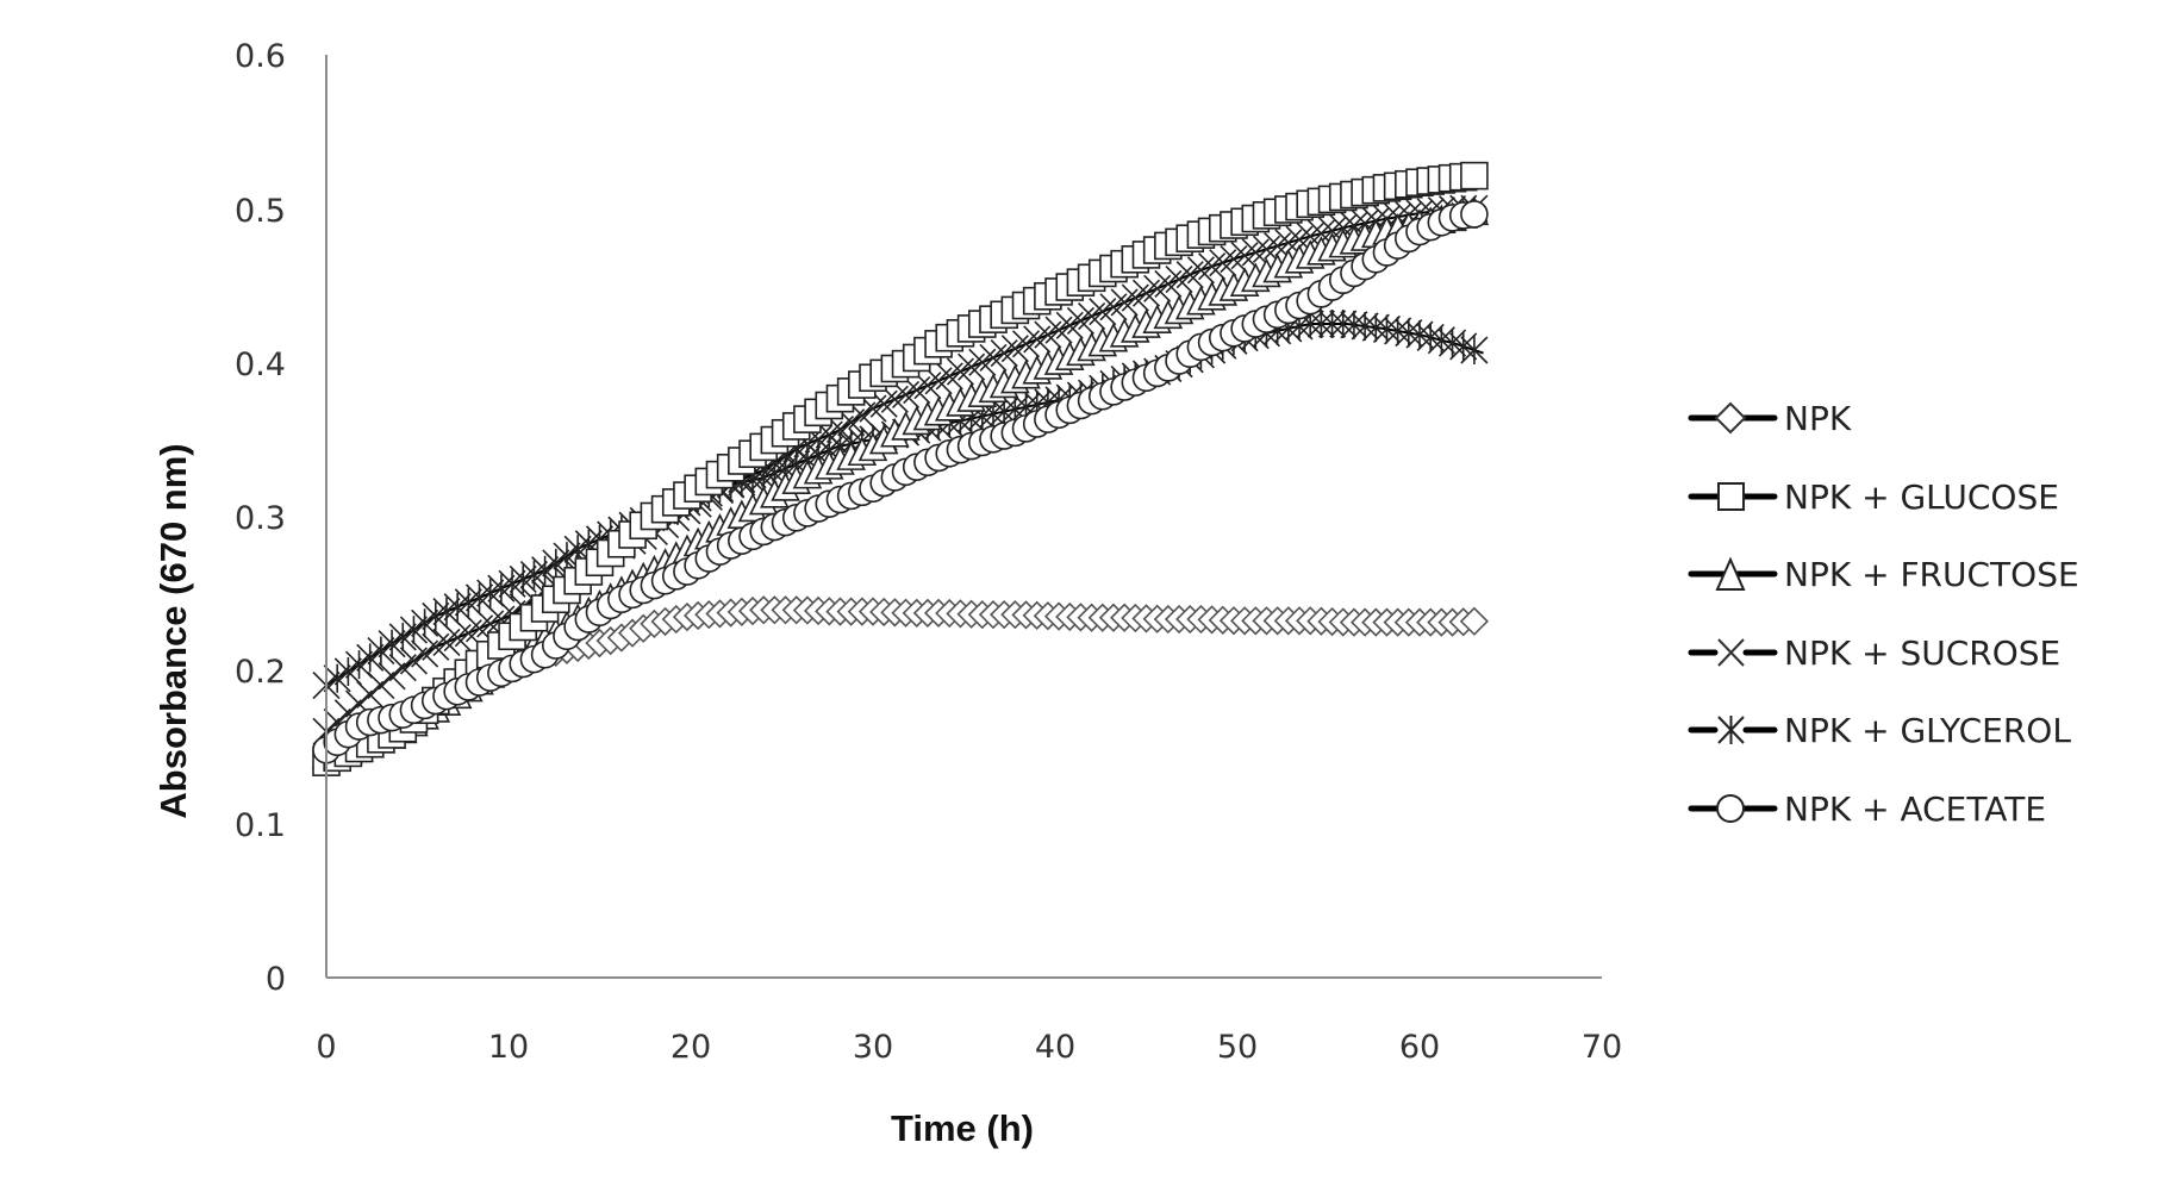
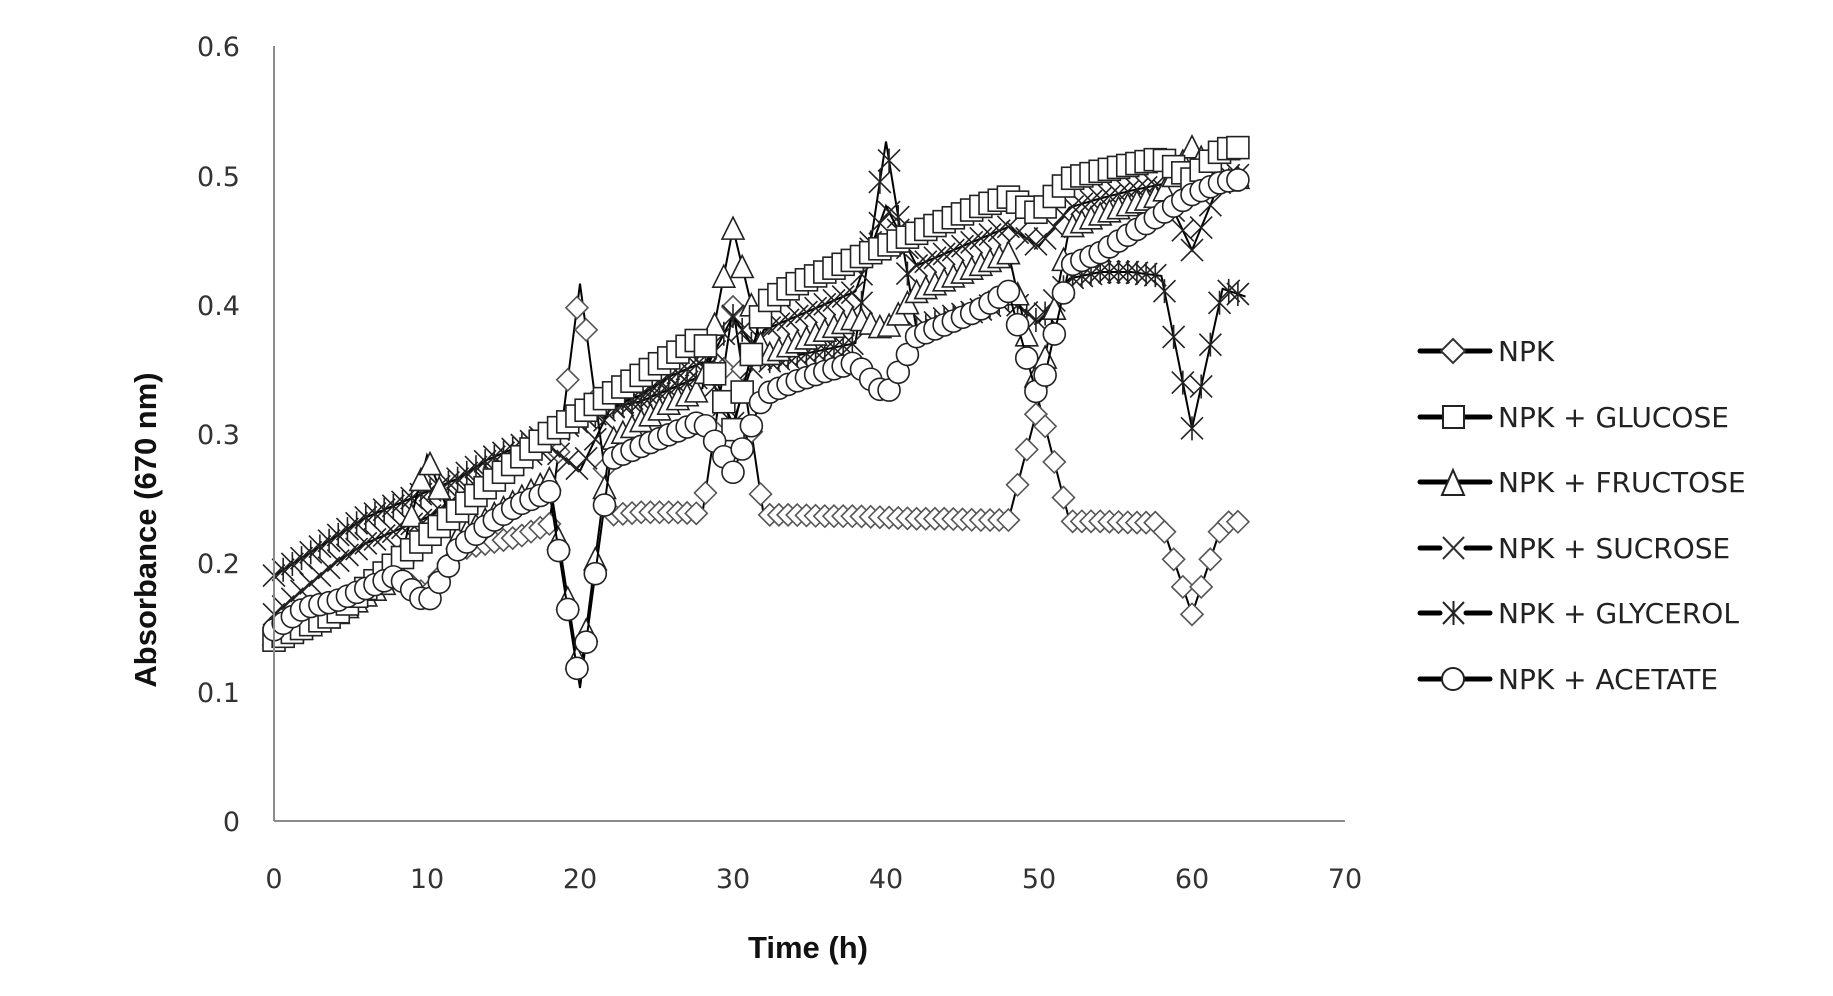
NPK/10: 0.200 -> 0.175
NPK + FRUCTOSE/10: 0.205 -> 0.283
NPK + ACETATE/10: 0.200 -> 0.168
NPK/20: 0.235 -> 0.416
NPK + FRUCTOSE/20: 0.280 -> 0.111
NPK + SUCROSE/20: 0.305 -> 0.271
NPK + ACETATE/20: 0.265 -> 0.103
NPK/30: 0.238 -> 0.398
NPK + GLUCOSE/30: 0.390 -> 0.303
NPK + FRUCTOSE/30: 0.345 -> 0.459
NPK + SUCROSE/30: 0.370 -> 0.308
NPK + GLYCEROL/30: 0.350 -> 0.391
NPK + ACETATE/30: 0.318 -> 0.270
NPK + FRUCTOSE/40: 0.400 -> 0.381
NPK + SUCROSE/40: 0.420 -> 0.476
NPK + GLYCEROL/40: 0.375 -> 0.526
NPK + ACETATE/40: 0.365 -> 0.329
NPK/50: 0.232 -> 0.324
NPK + GLUCOSE/50: 0.490 -> 0.470
NPK + FRUCTOSE/50: 0.450 -> 0.334
NPK + SUCROSE/50: 0.468 -> 0.445
NPK + GLYCEROL/50: 0.415 -> 0.386
NPK + ACETATE/50: 0.420 -> 0.324
NPK/60: 0.231 -> 0.160
NPK + GLUCOSE/60: 0.517 -> 0.497
NPK + FRUCTOSE/60: 0.490 -> 0.522
NPK + SUCROSE/60: 0.497 -> 0.442
NPK + GLYCEROL/60: 0.418 -> 0.304
